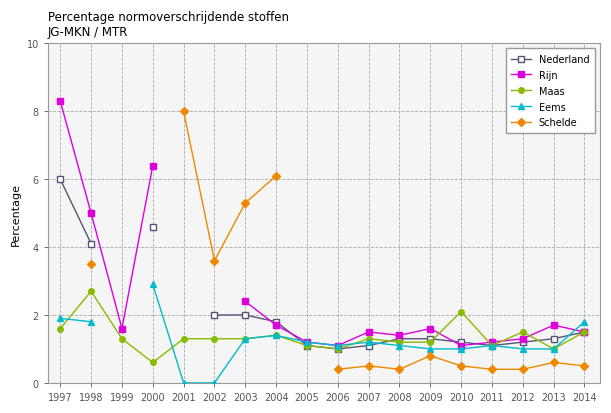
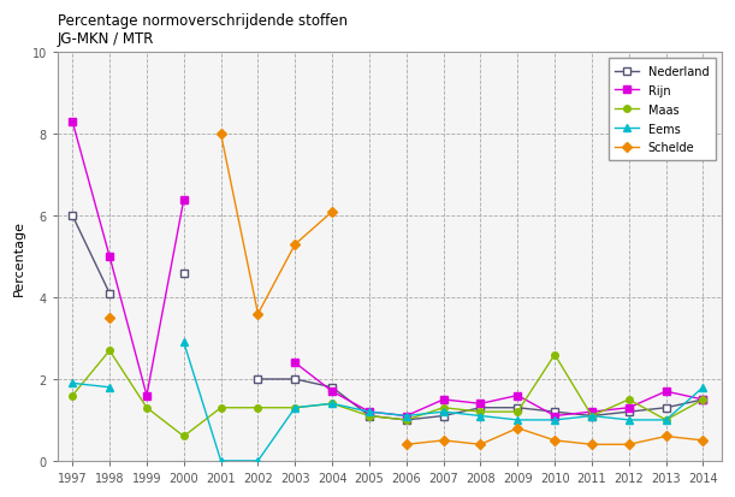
Maas/2010: 2.1 -> 2.6
